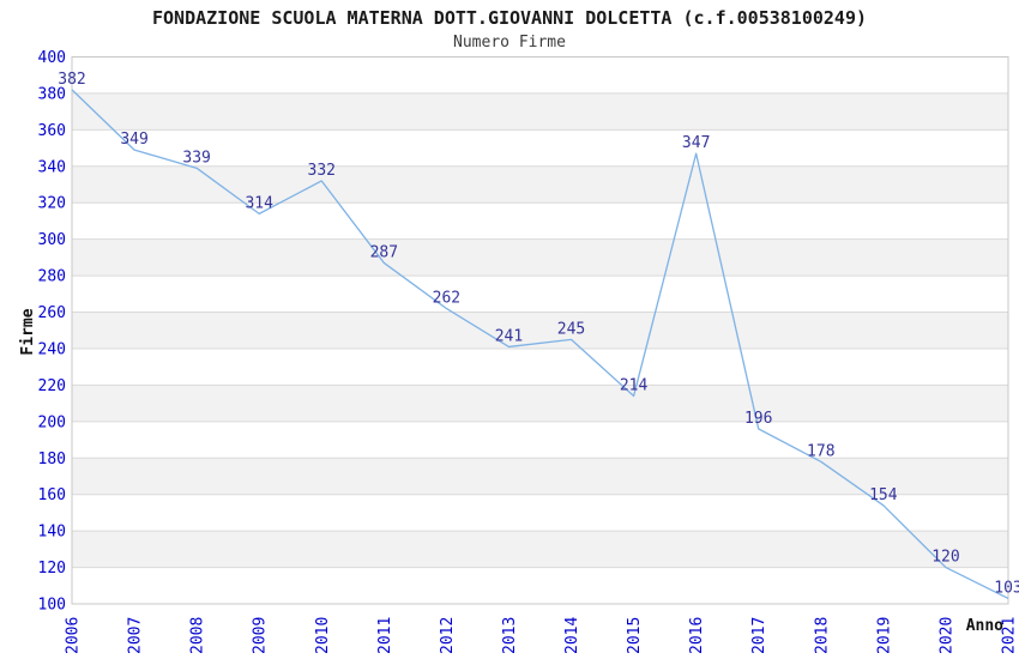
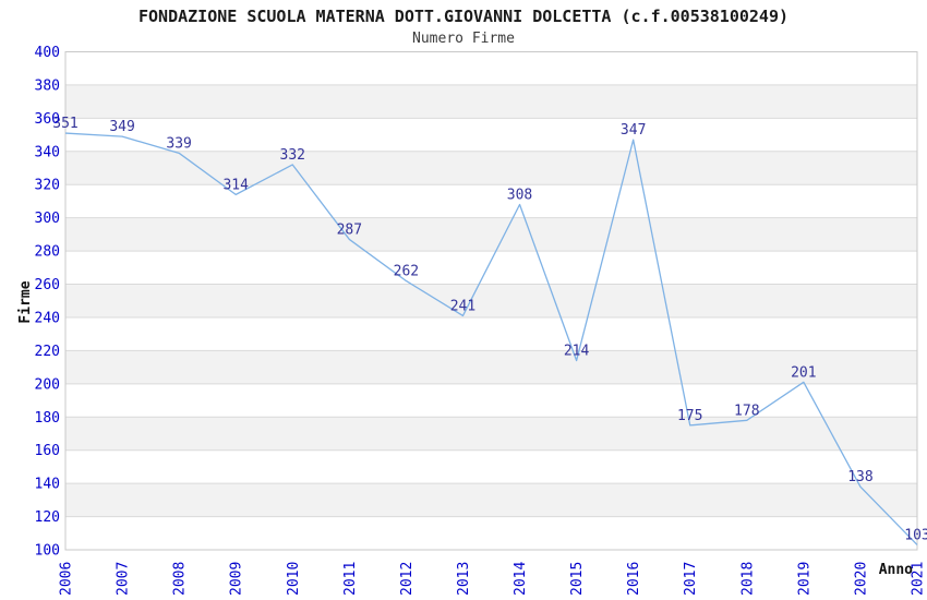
2006: 382 -> 351
2014: 245 -> 308
2017: 196 -> 175
2019: 154 -> 201
2020: 120 -> 138
